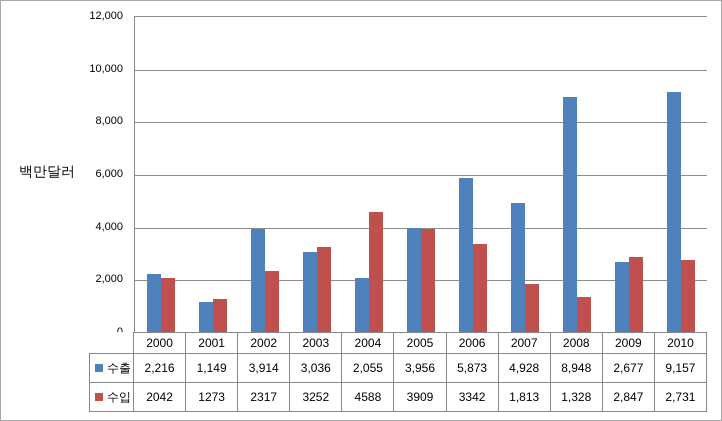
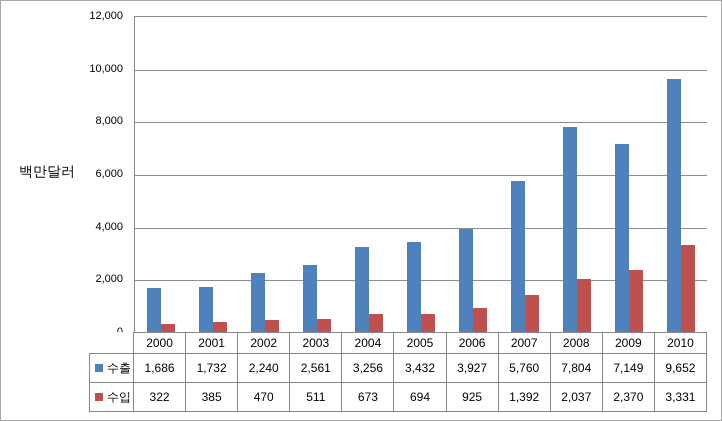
수출/2000: 2,216 -> 1,686
수입/2000: 2042 -> 322
수출/2001: 1,149 -> 1,732
수입/2001: 1273 -> 385
수출/2002: 3,914 -> 2,240
수입/2002: 2317 -> 470
수출/2003: 3,036 -> 2,561
수입/2003: 3252 -> 511
수출/2004: 2,055 -> 3,256
수입/2004: 4588 -> 673
수출/2005: 3,956 -> 3,432
수입/2005: 3909 -> 694
수출/2006: 5,873 -> 3,927
수입/2006: 3342 -> 925
수출/2007: 4,928 -> 5,760
수입/2007: 1,813 -> 1,392
수출/2008: 8,948 -> 7,804
수입/2008: 1,328 -> 2,037
수출/2009: 2,677 -> 7,149
수입/2009: 2,847 -> 2,370
수출/2010: 9,157 -> 9,652
수입/2010: 2,731 -> 3,331
